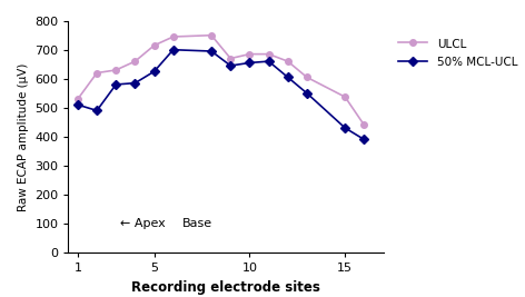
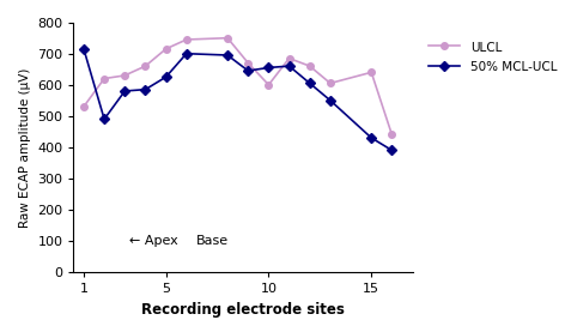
50% MCL-UCL/1: 510 -> 715
ULCL/10: 685 -> 600
ULCL/15: 537 -> 640
